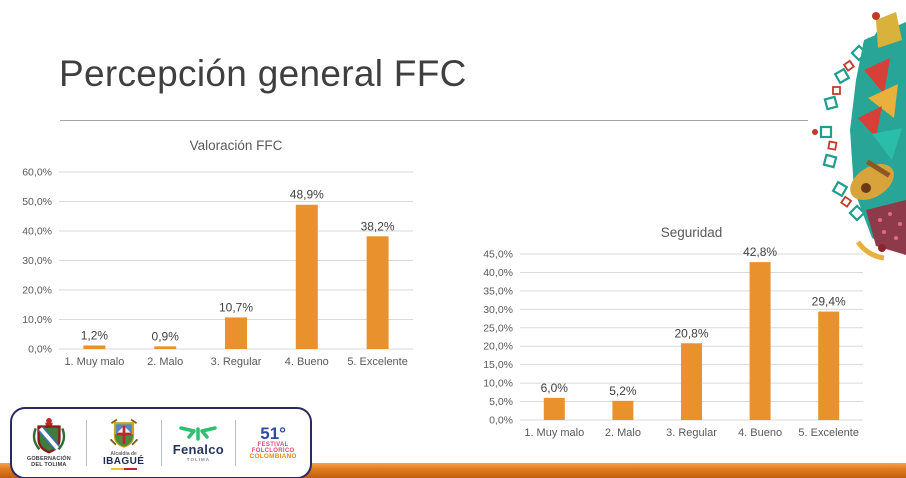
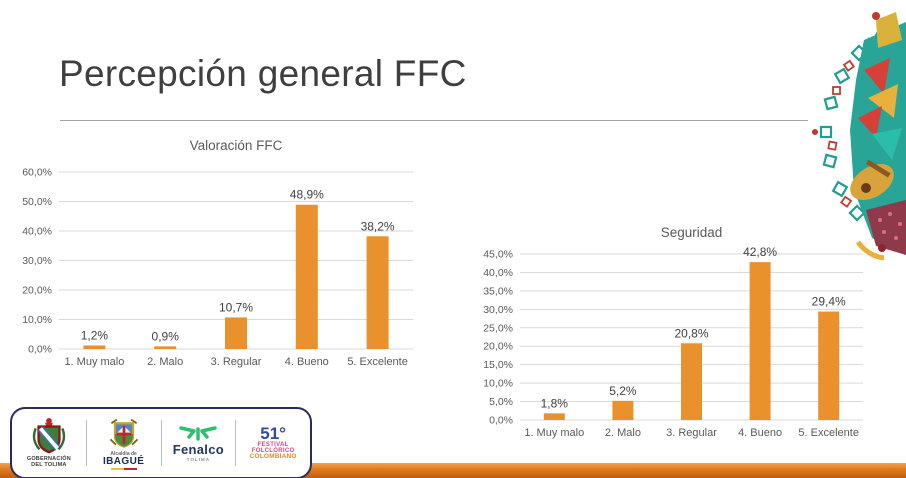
Seguridad/1. Muy malo: 6,0% -> 1,8%
